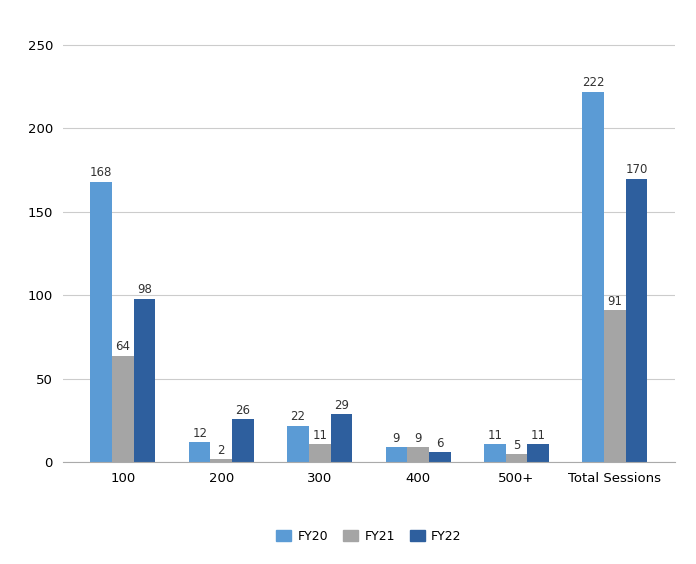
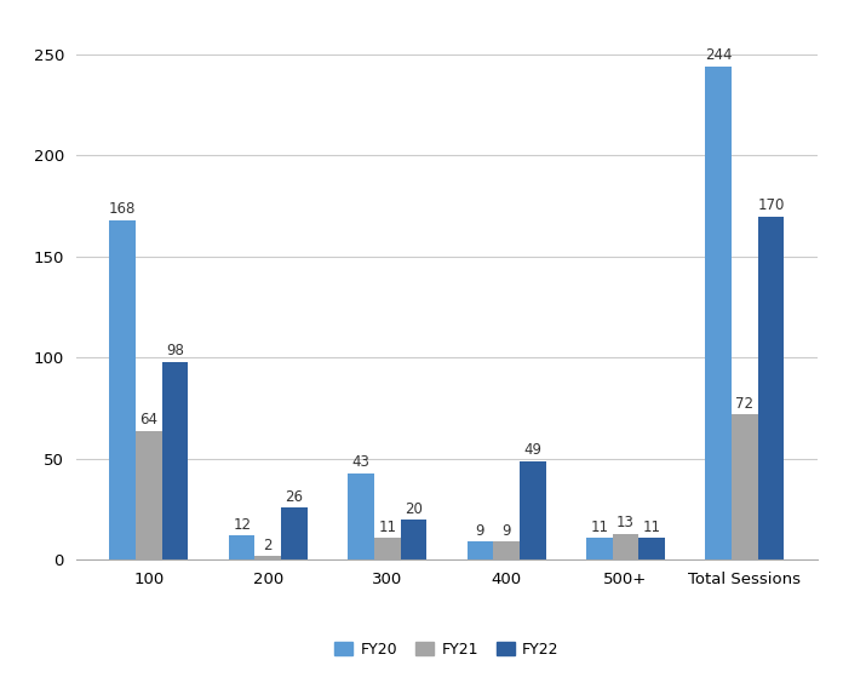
FY20/300: 22 -> 43
FY22/300: 29 -> 20
FY22/400: 6 -> 49
FY21/500+: 5 -> 13
FY20/Total Sessions: 222 -> 244
FY21/Total Sessions: 91 -> 72
